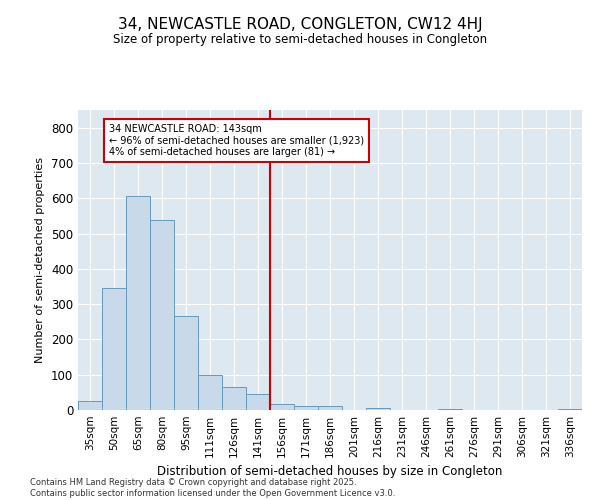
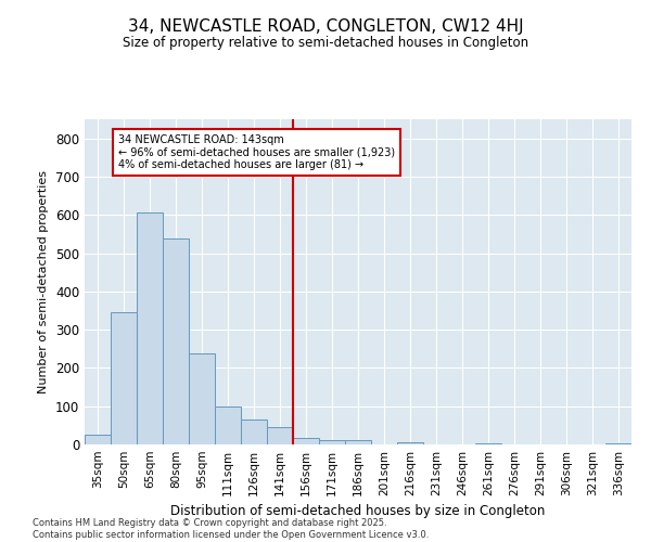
95sqm: 265 -> 237
